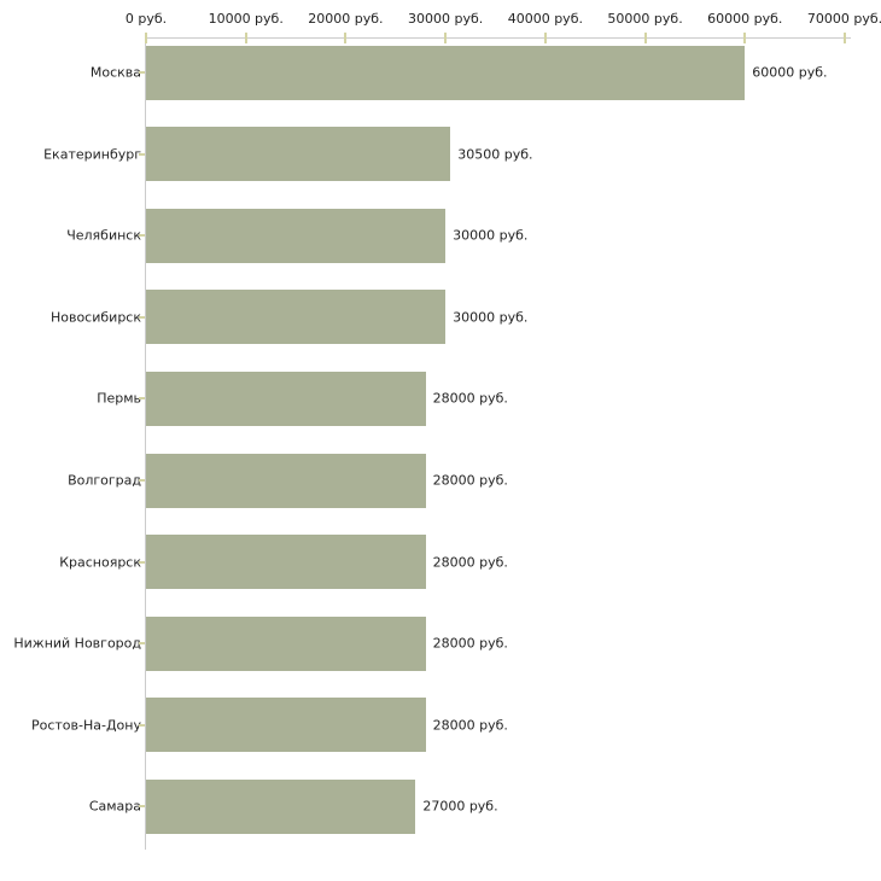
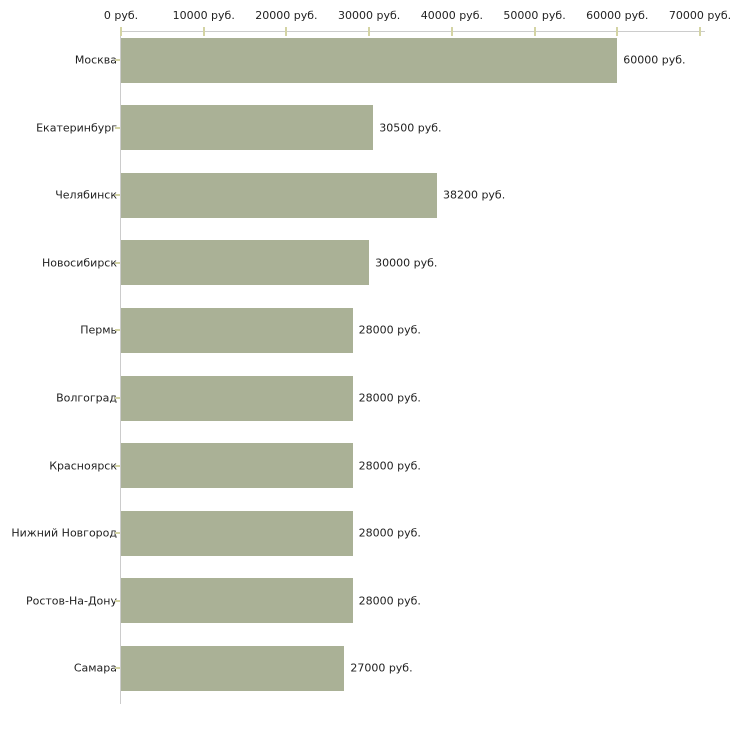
Челябинск: 30000 -> 38200
